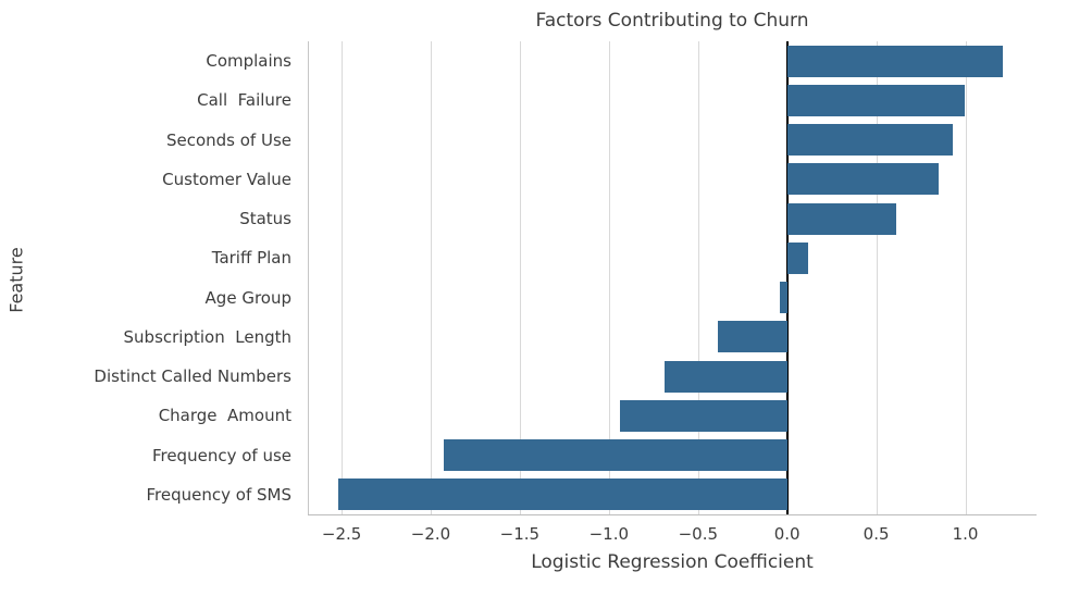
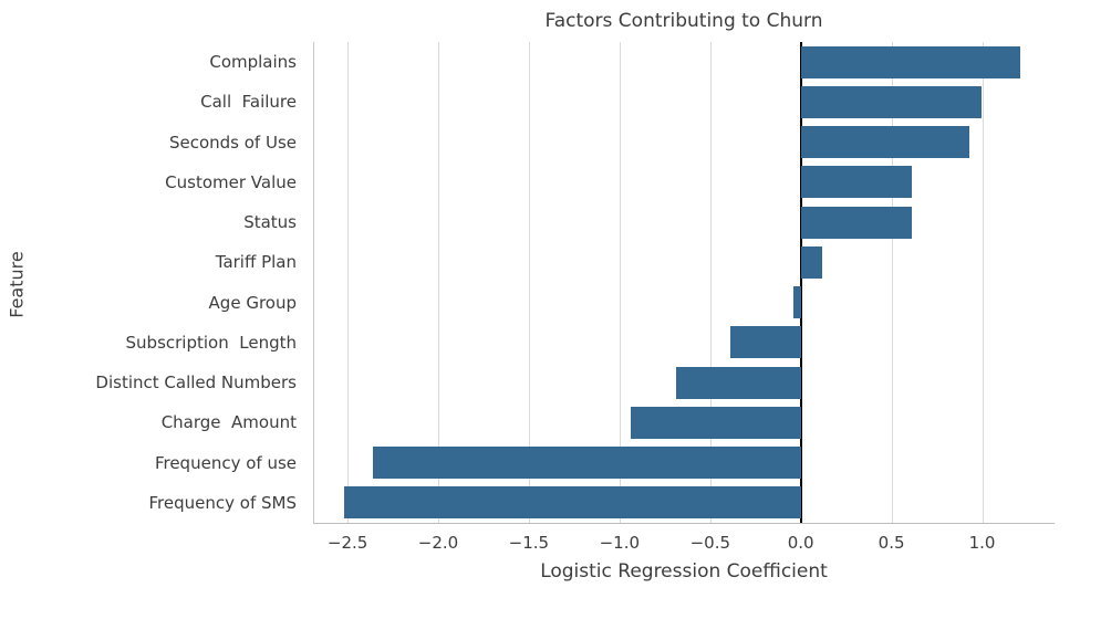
Customer Value: 0.85 -> 0.61
Frequency of use: -1.93 -> -2.36
